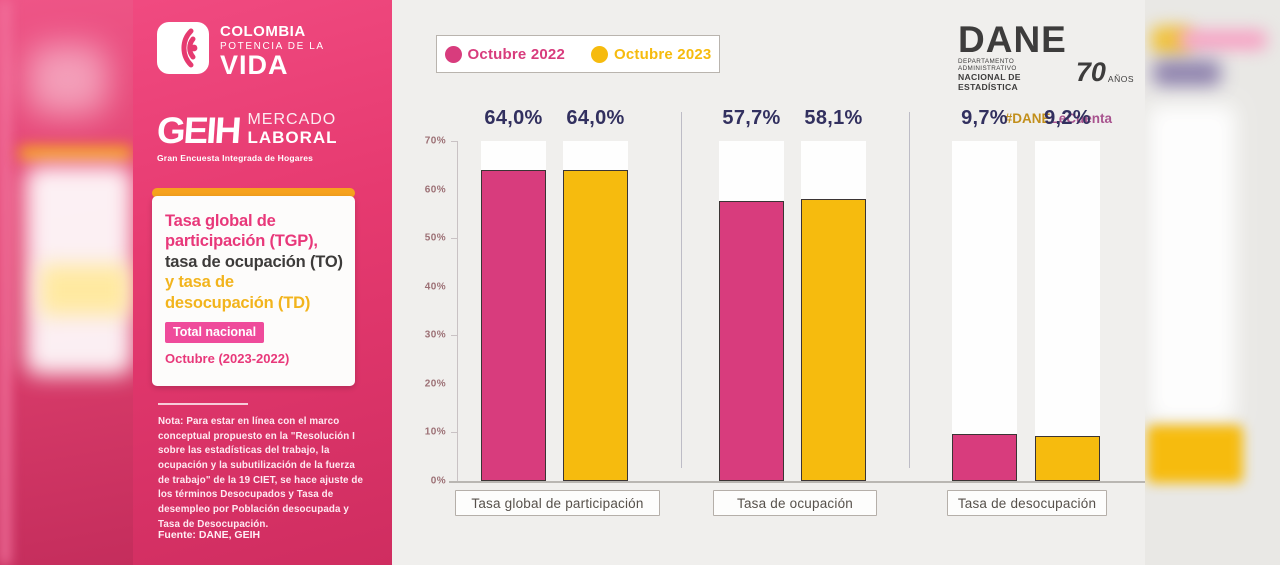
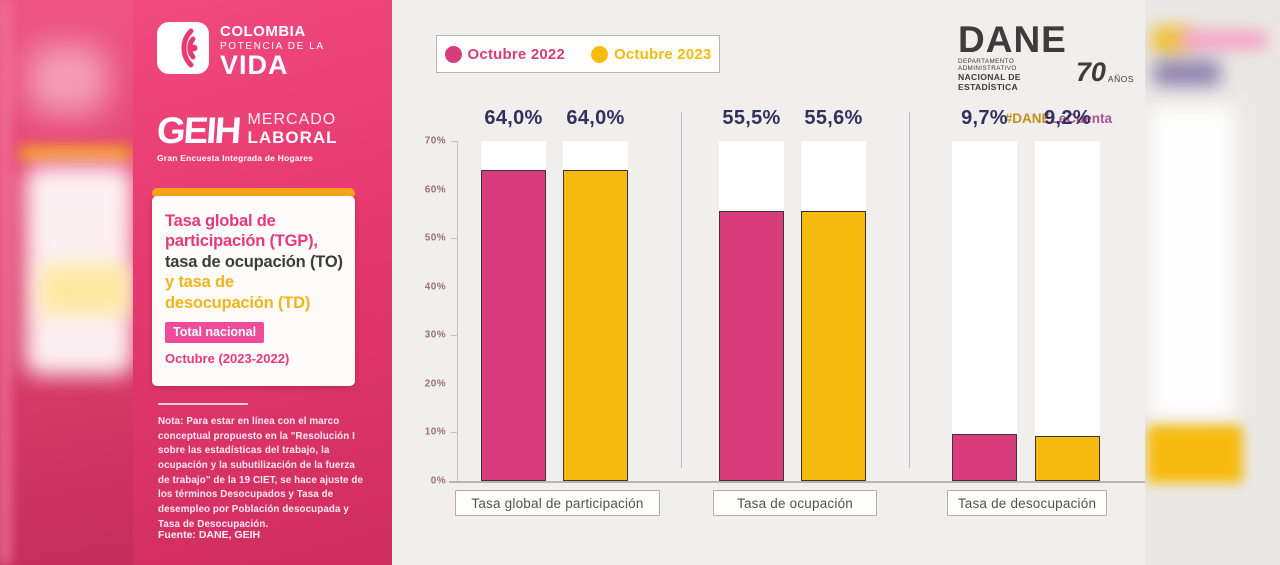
Octubre 2022/Tasa de ocupación: 57,7% -> 55,5%
Octubre 2023/Tasa de ocupación: 58,1% -> 55,6%
